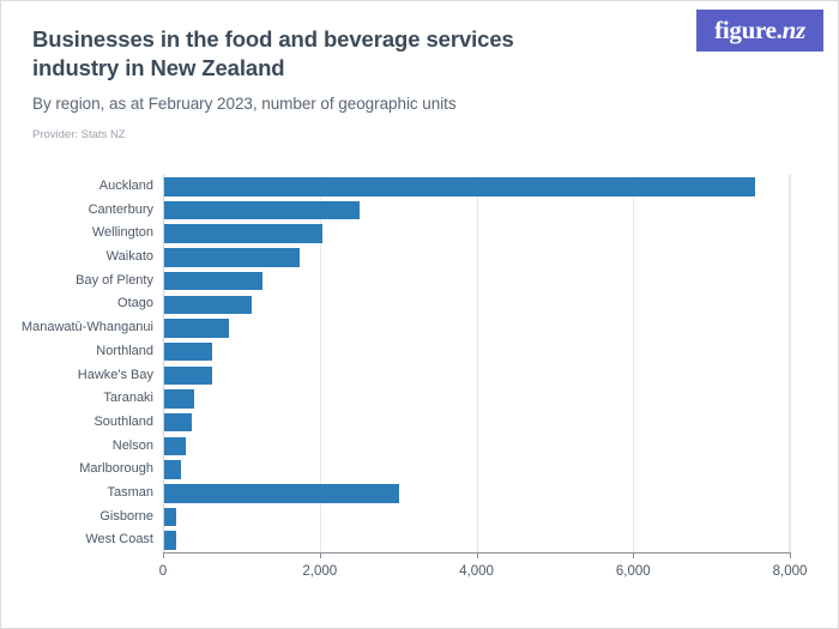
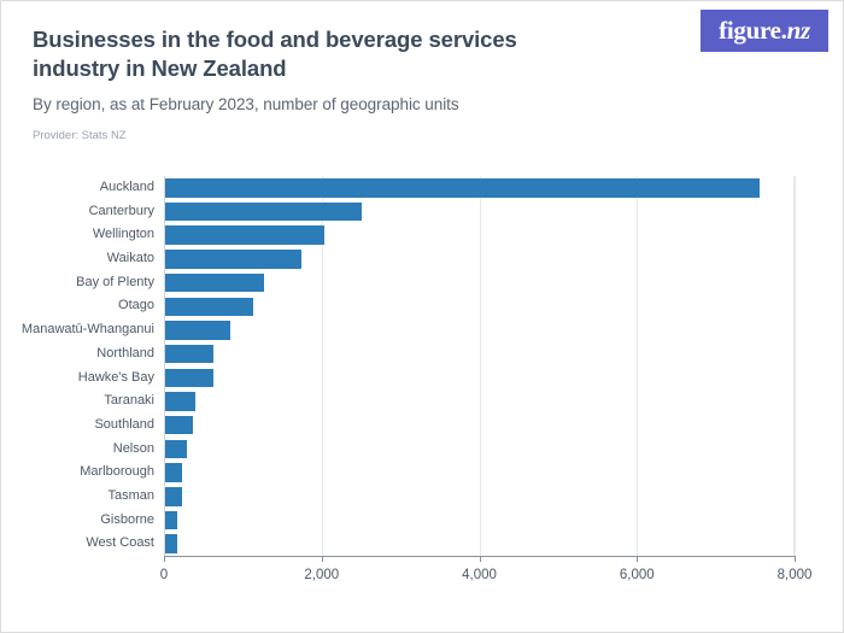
Tasman: 3000 -> 200
